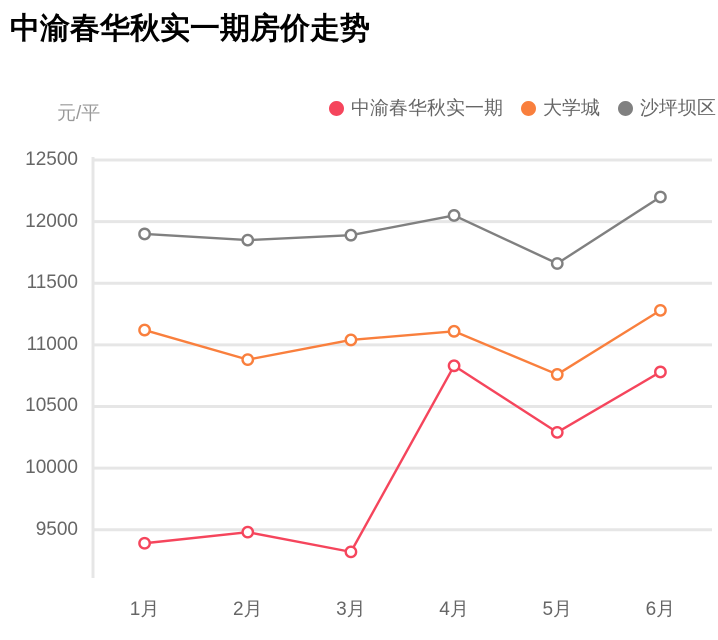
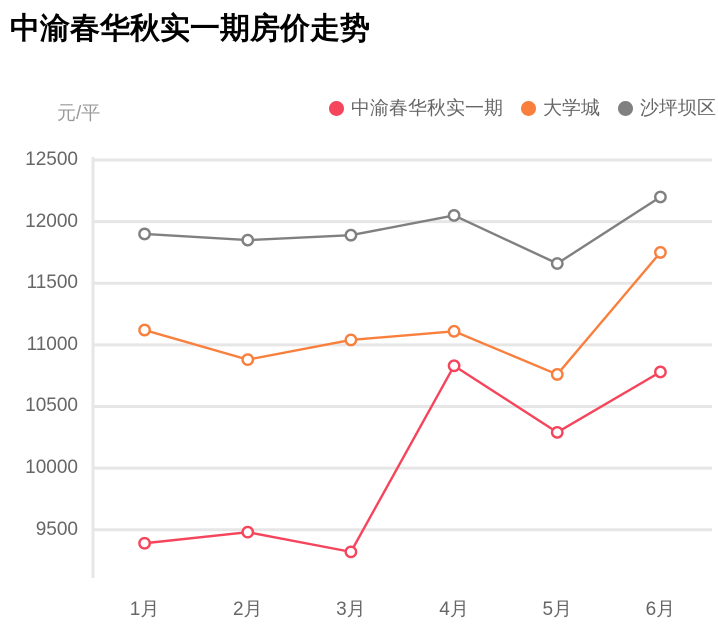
大学城/6月: 11280 -> 11750
